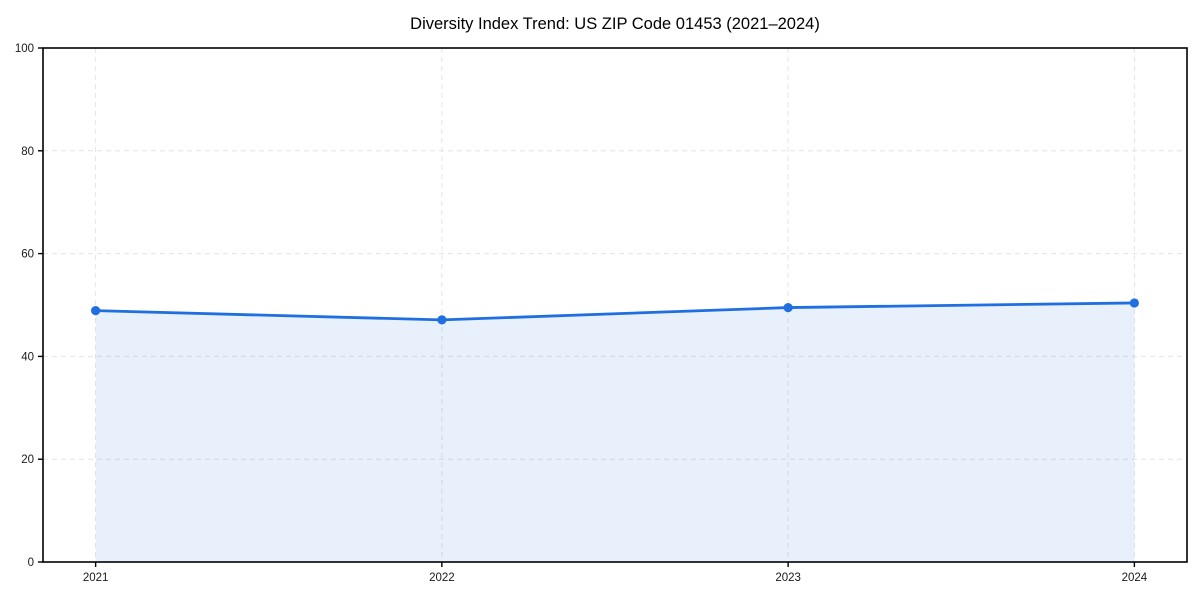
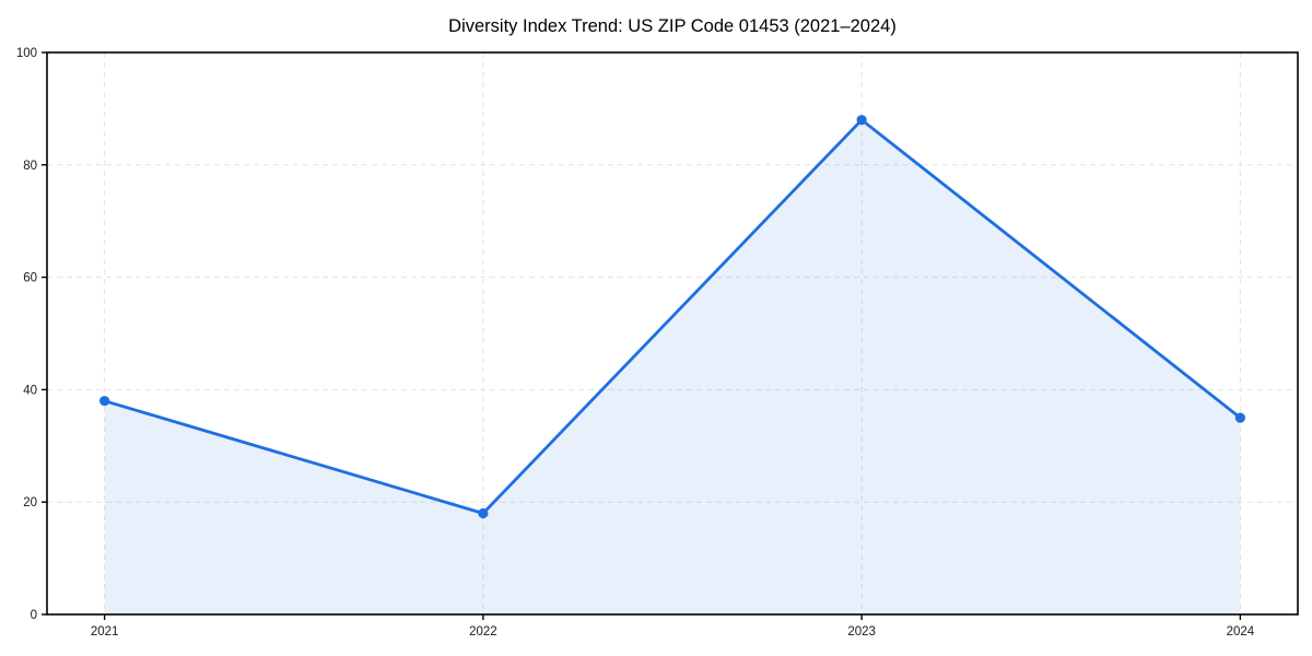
2021: 49 -> 38
2022: 47 -> 18
2023: 50 -> 88
2024: 50 -> 35
